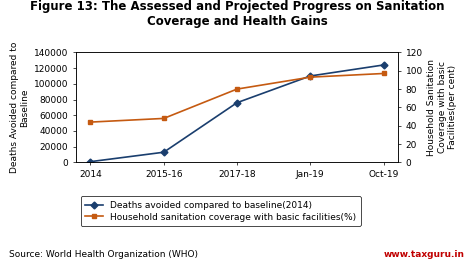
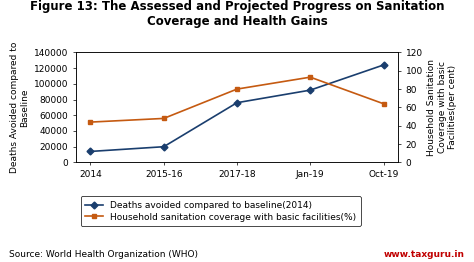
Deaths avoided compared to baseline(2014)/2014: 1000 -> 14000
Deaths avoided compared to baseline(2014)/2015-16: 13000 -> 20000
Deaths avoided compared to baseline(2014)/Jan-19: 110000 -> 92000
Household sanitation coverage with basic facilities(%)/Oct-19: 97 -> 64
